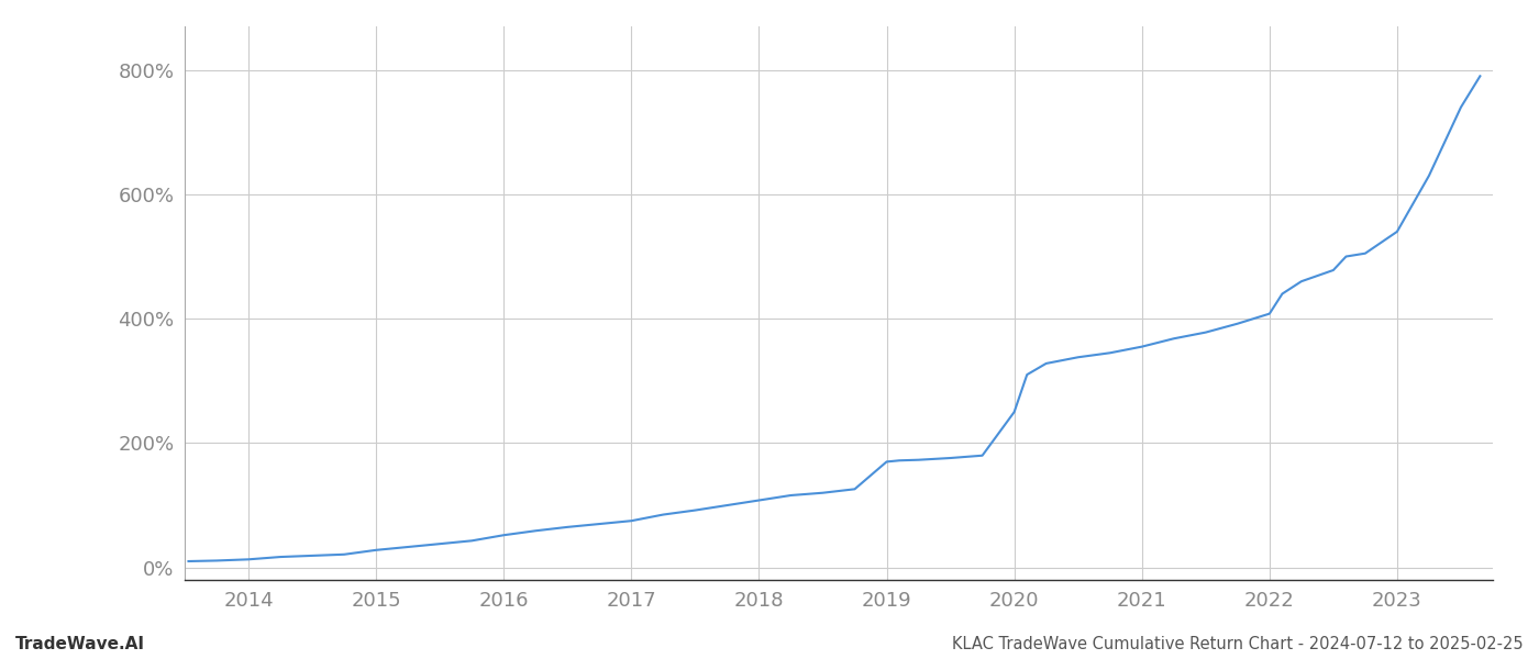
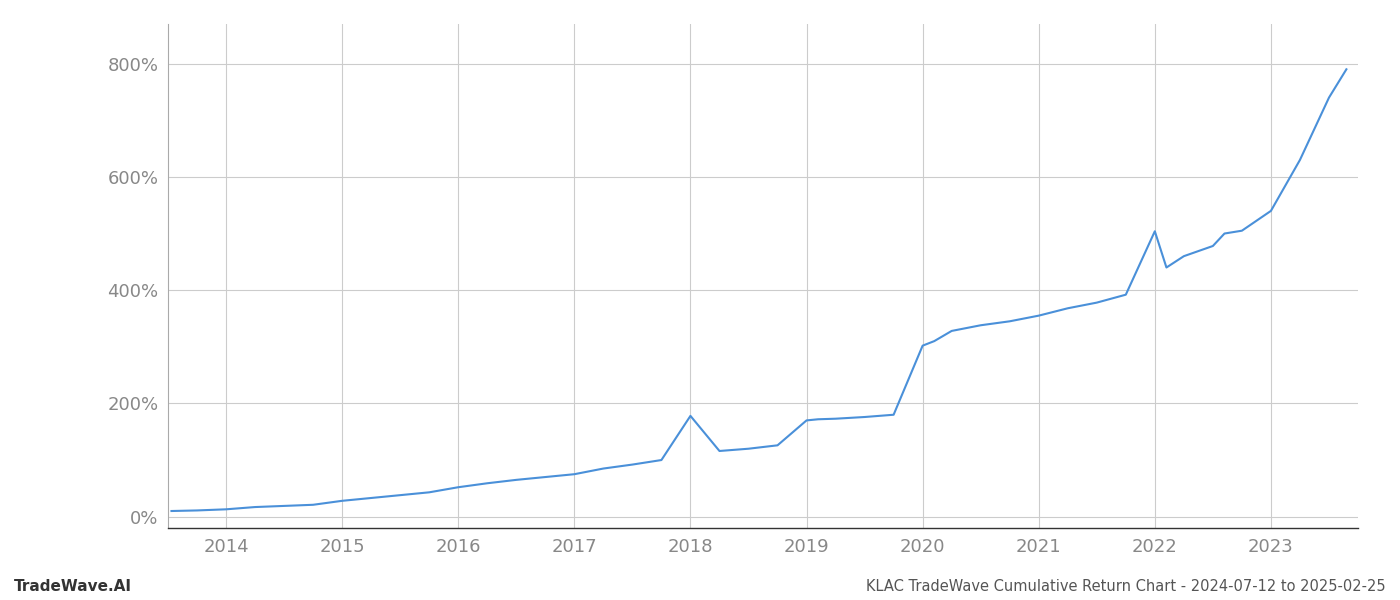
2018: 108% -> 178%
2020: 250% -> 302%
2022: 408% -> 504%
